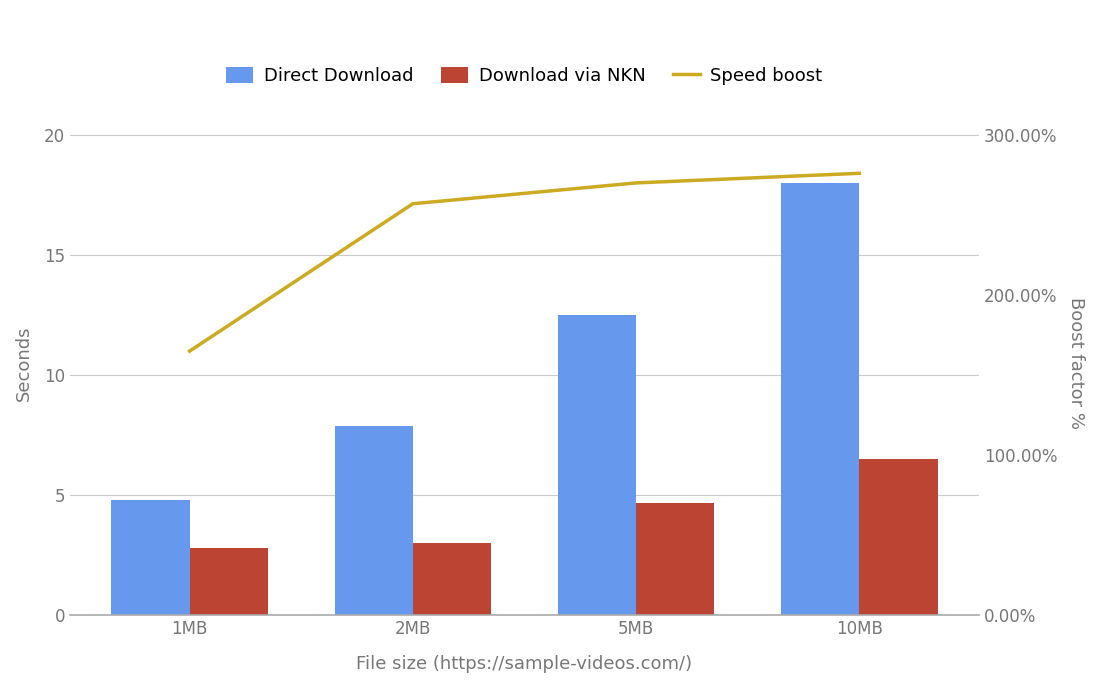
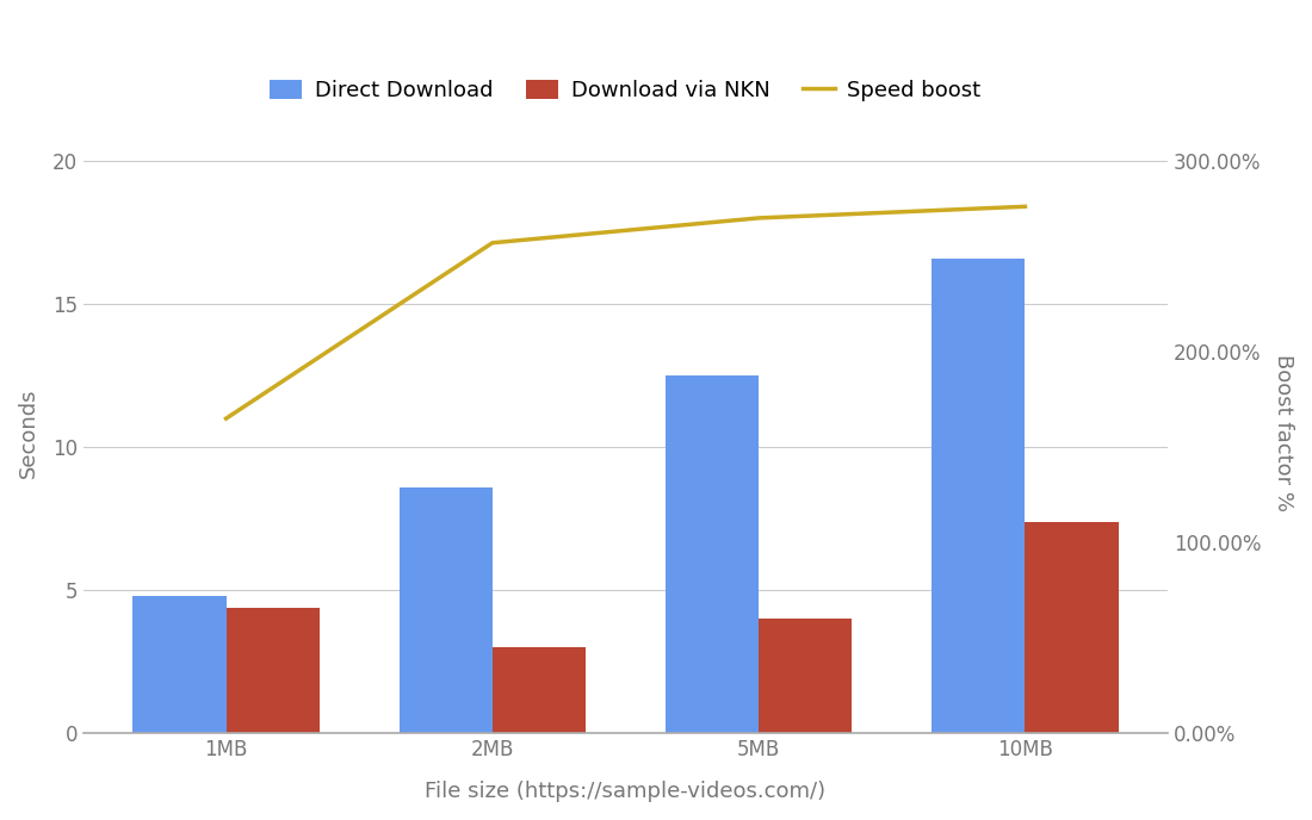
Download via NKN/1MB: 2.8 -> 4.4
Direct Download/2MB: 7.9 -> 8.6
Download via NKN/5MB: 4.7 -> 4.0
Direct Download/10MB: 18.0 -> 16.6
Download via NKN/10MB: 6.5 -> 7.4
